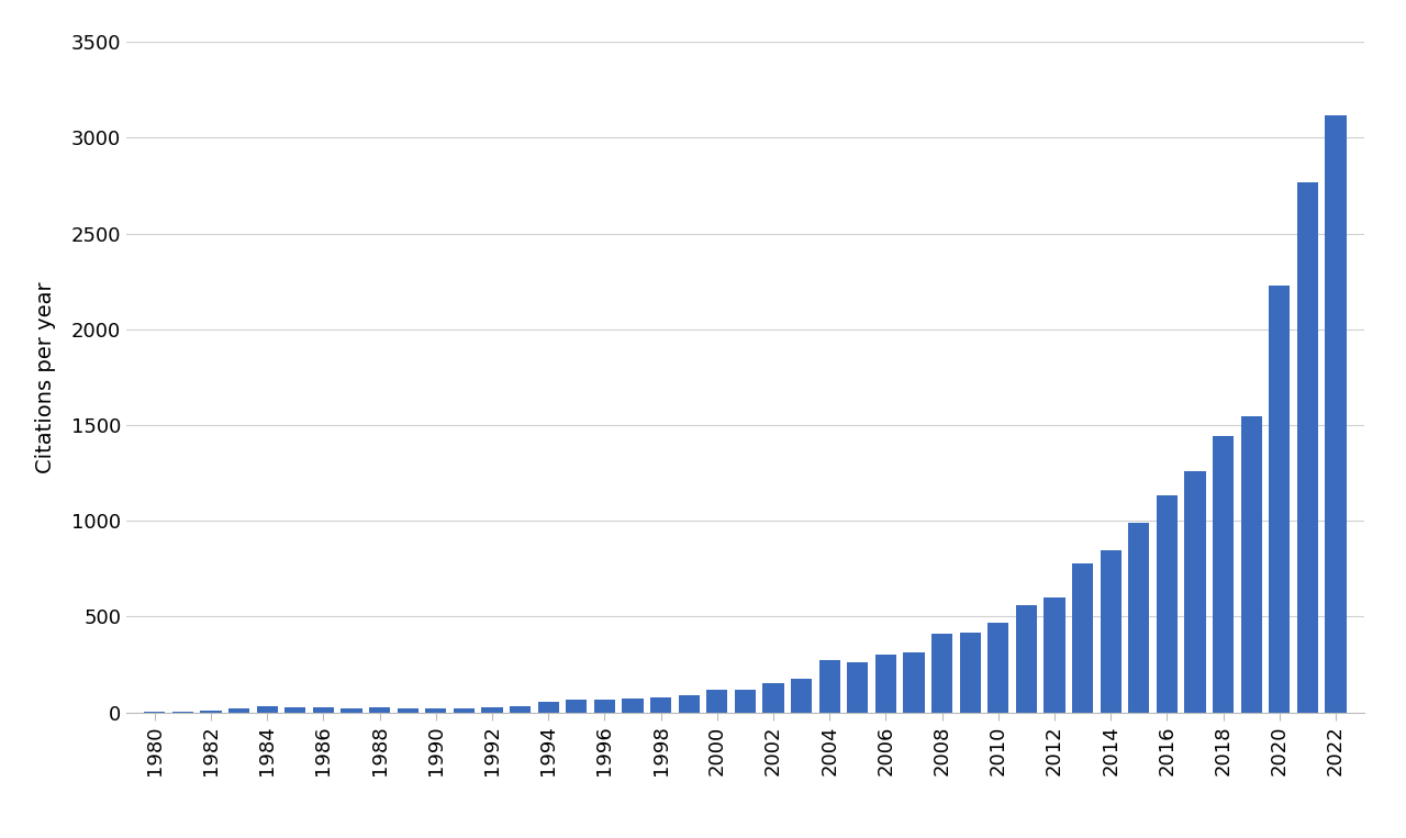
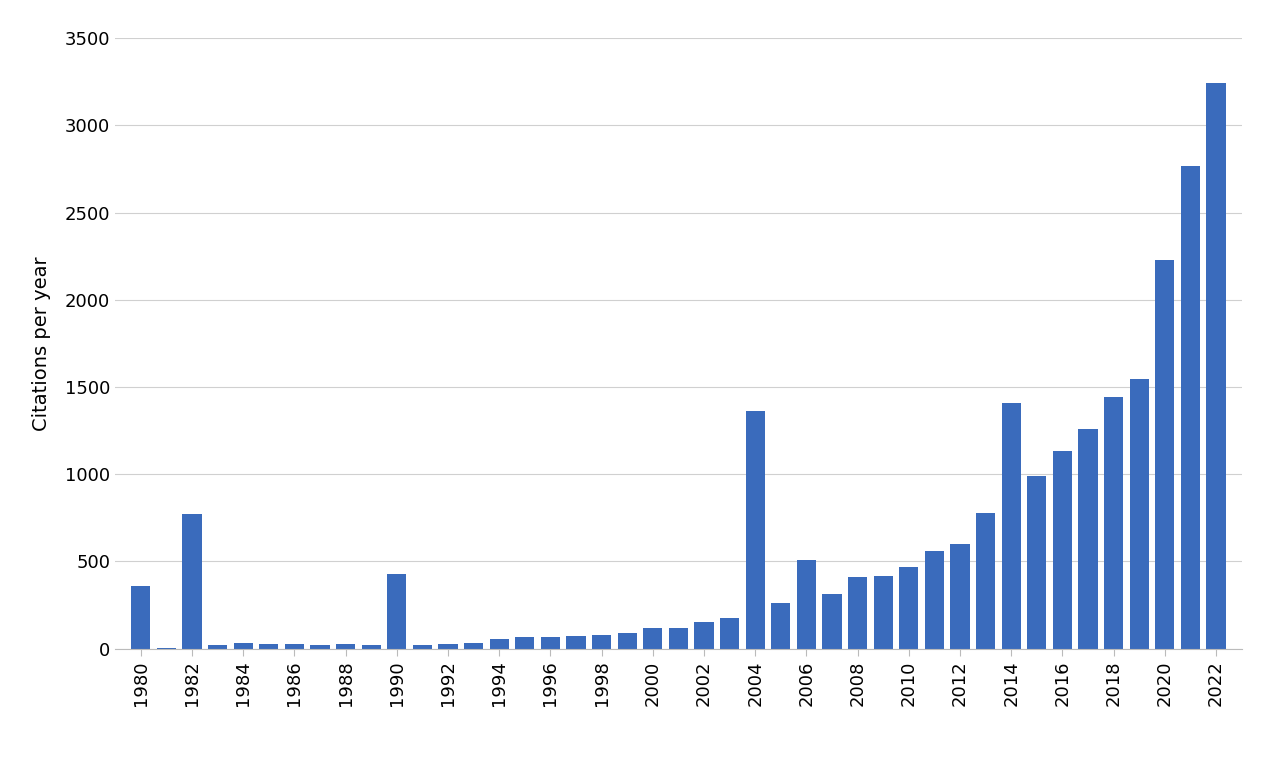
1980: 0 -> 360
1982: 10 -> 770
1990: 20 -> 430
2004: 280 -> 1360
2006: 300 -> 510
2014: 840 -> 1410
2022: 3120 -> 3240
